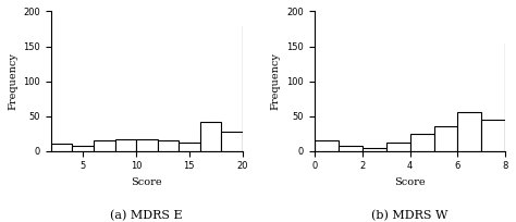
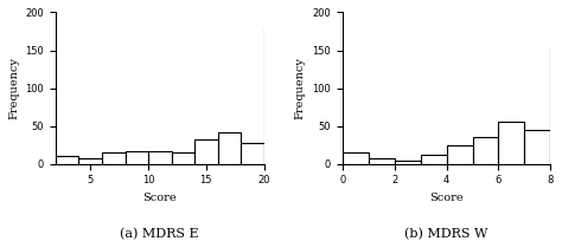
15: 12 -> 33
